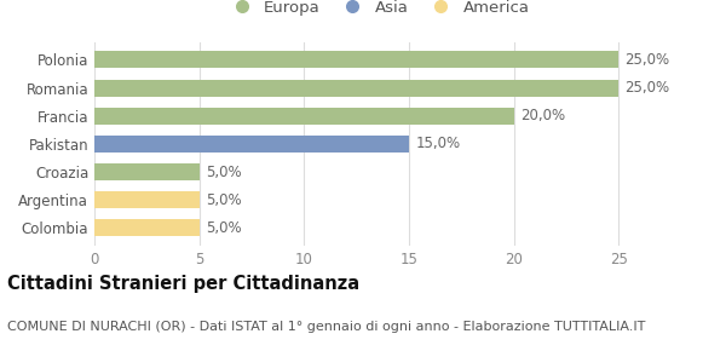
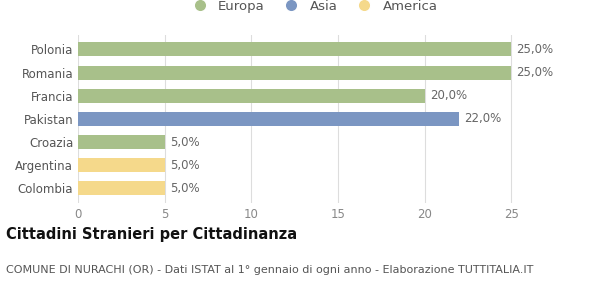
Pakistan: 15,0% -> 22,0%
